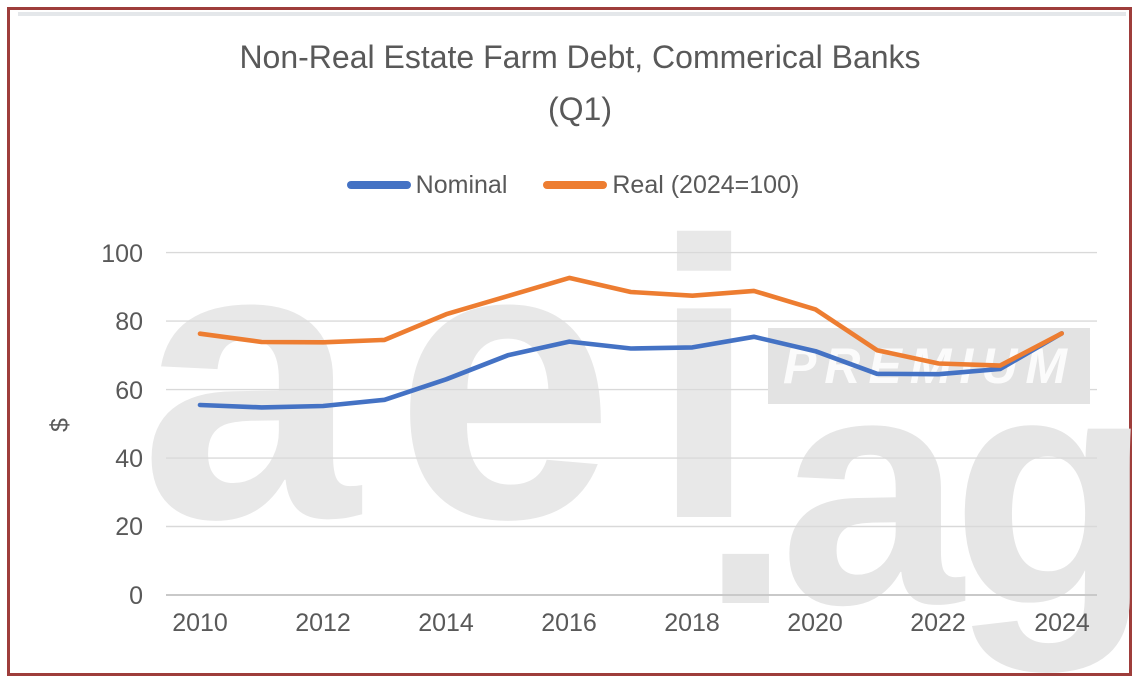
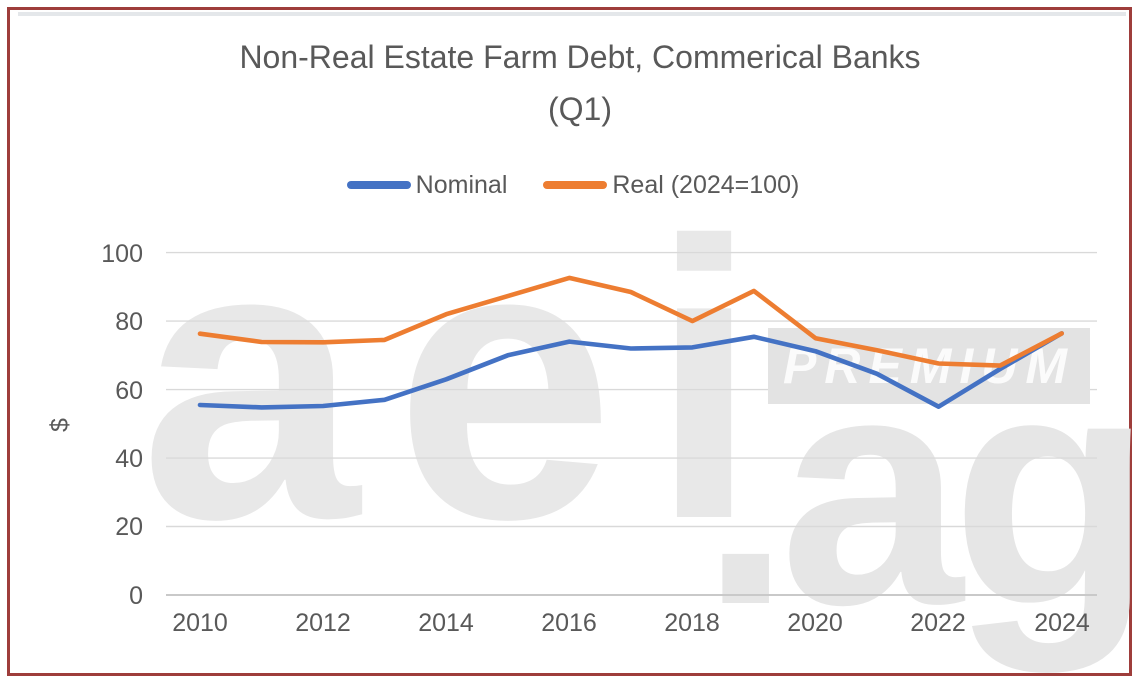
Real (2024=100)/2018: 87 -> 80
Real (2024=100)/2020: 83 -> 75
Nominal/2022: 64 -> 55
